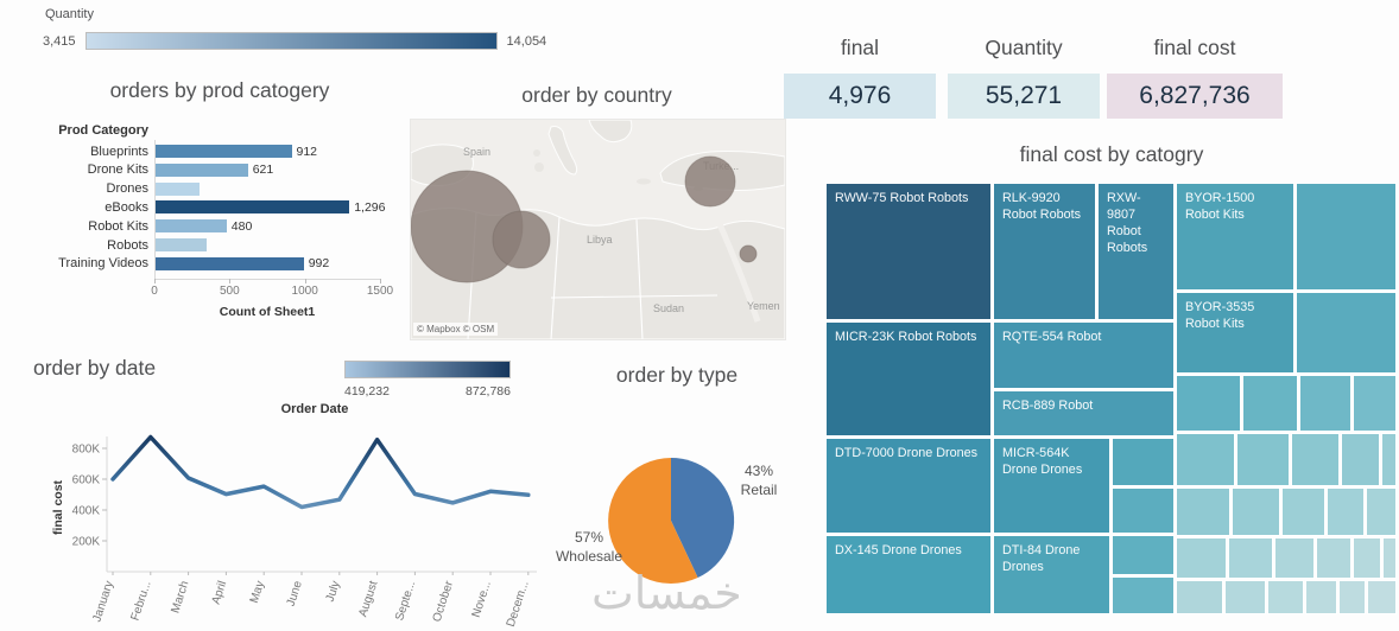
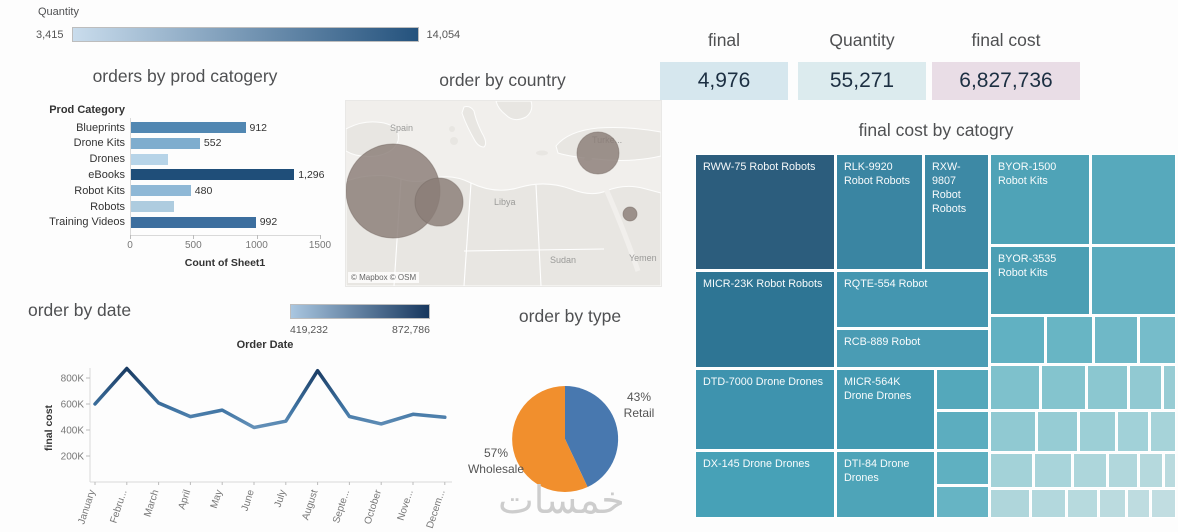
orders by prod catogery/Drone Kits: 621 -> 552
